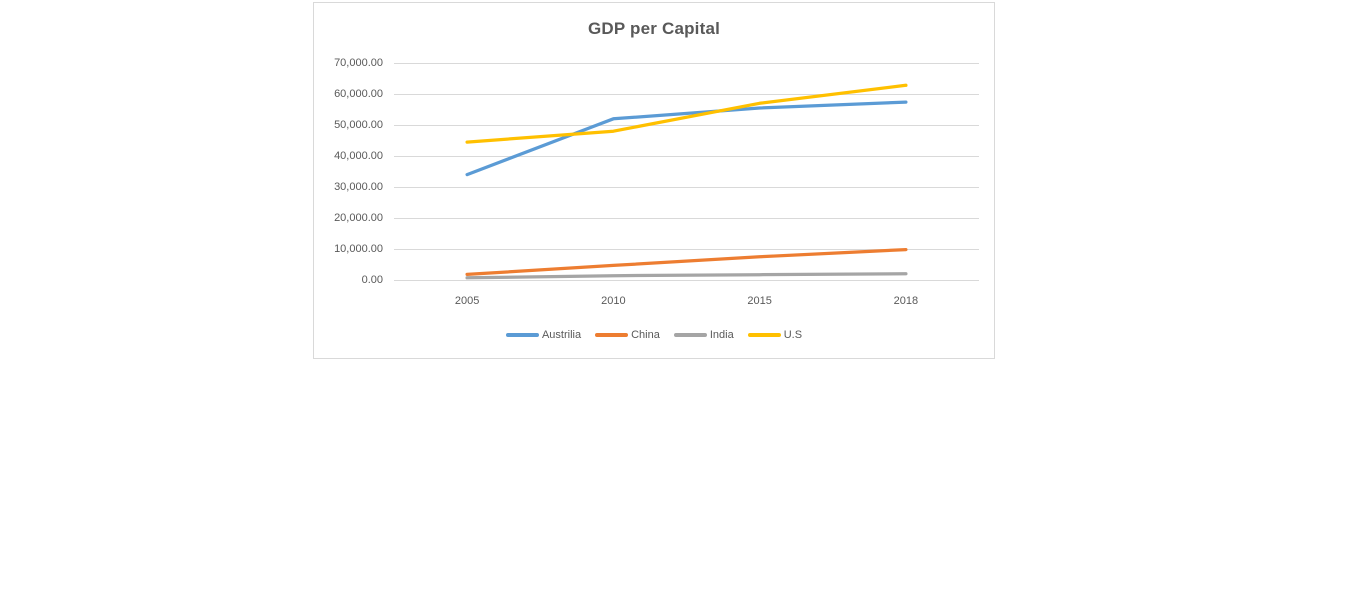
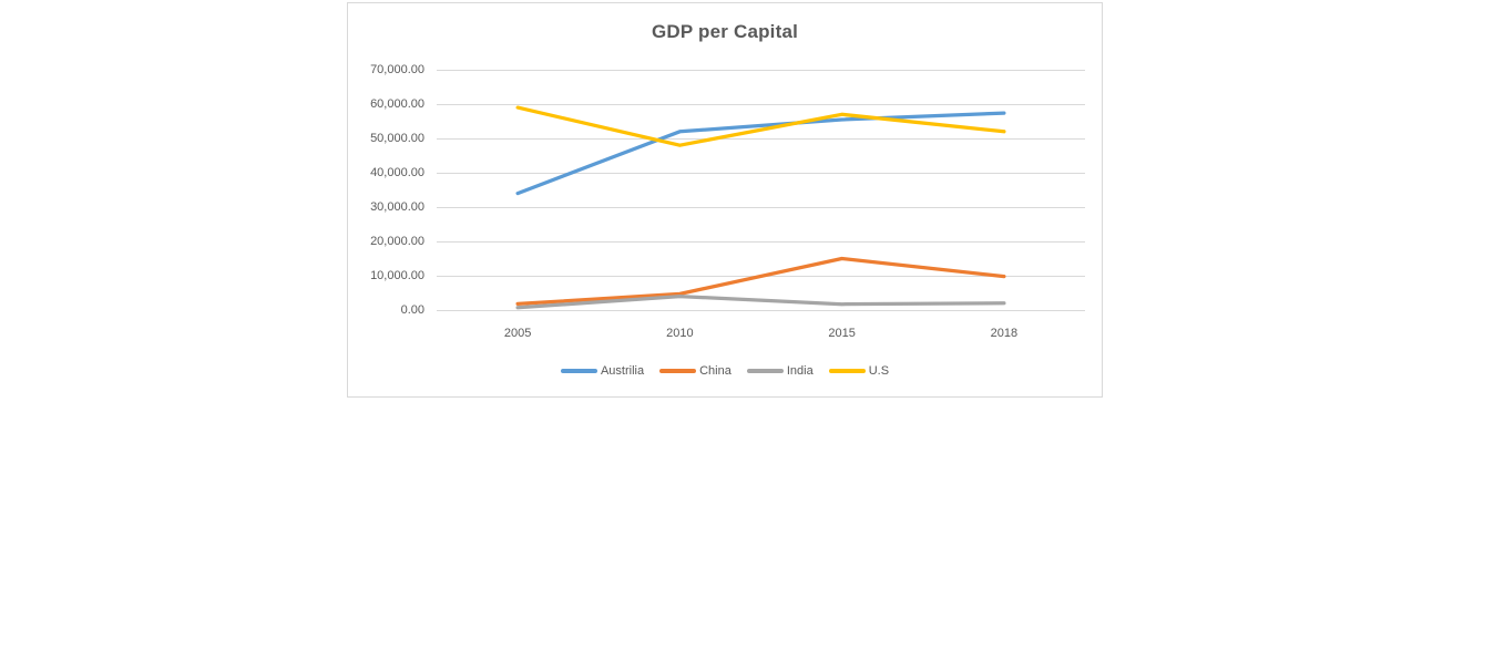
U.S/2005: 44000 -> 59000
India/2010: 1000 -> 4000
China/2015: 8000 -> 15000
U.S/2018: 63000 -> 52000
